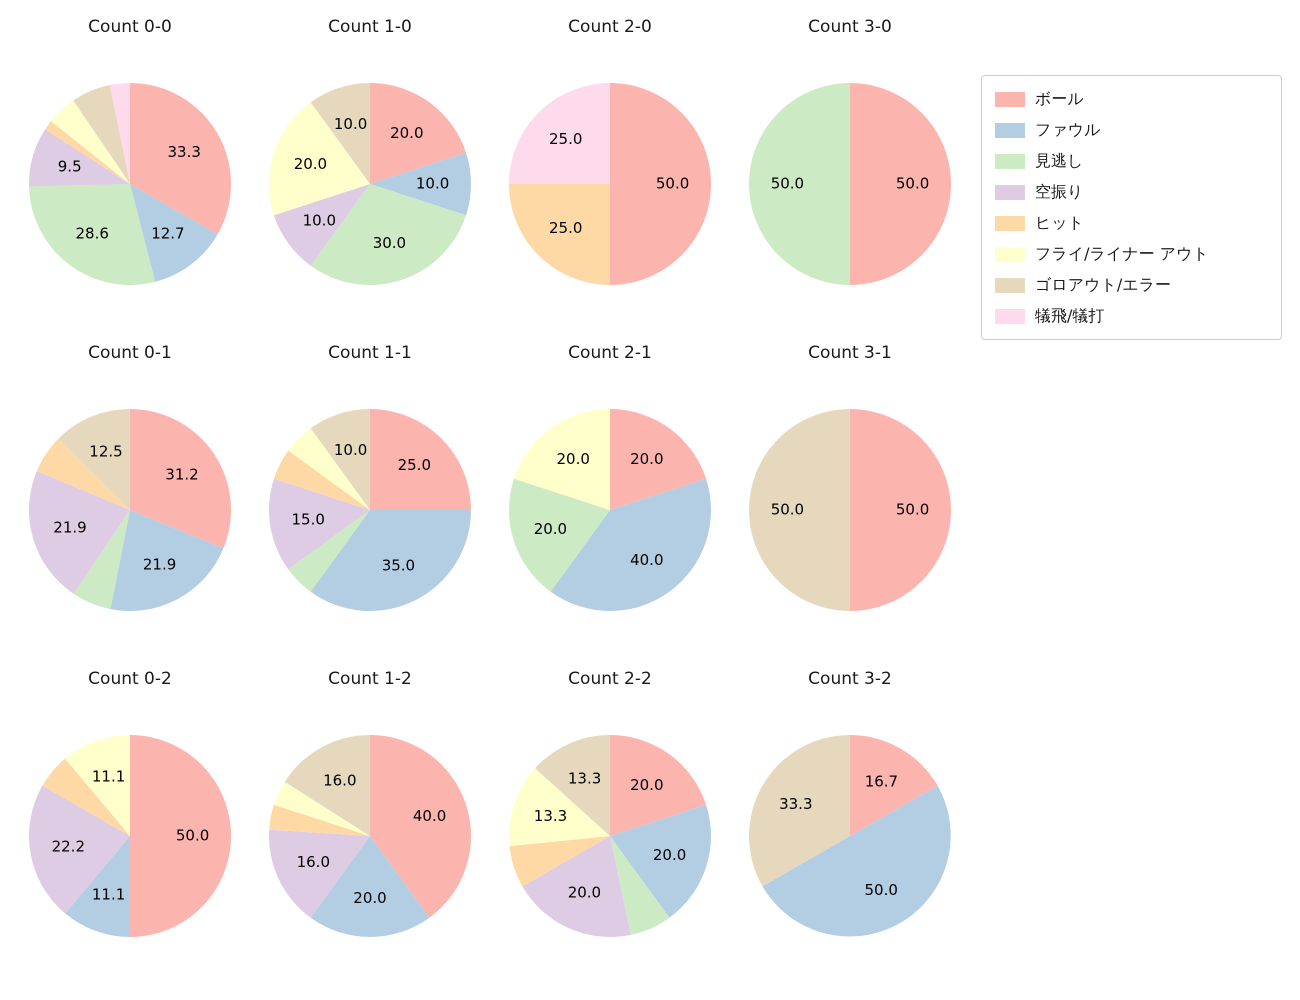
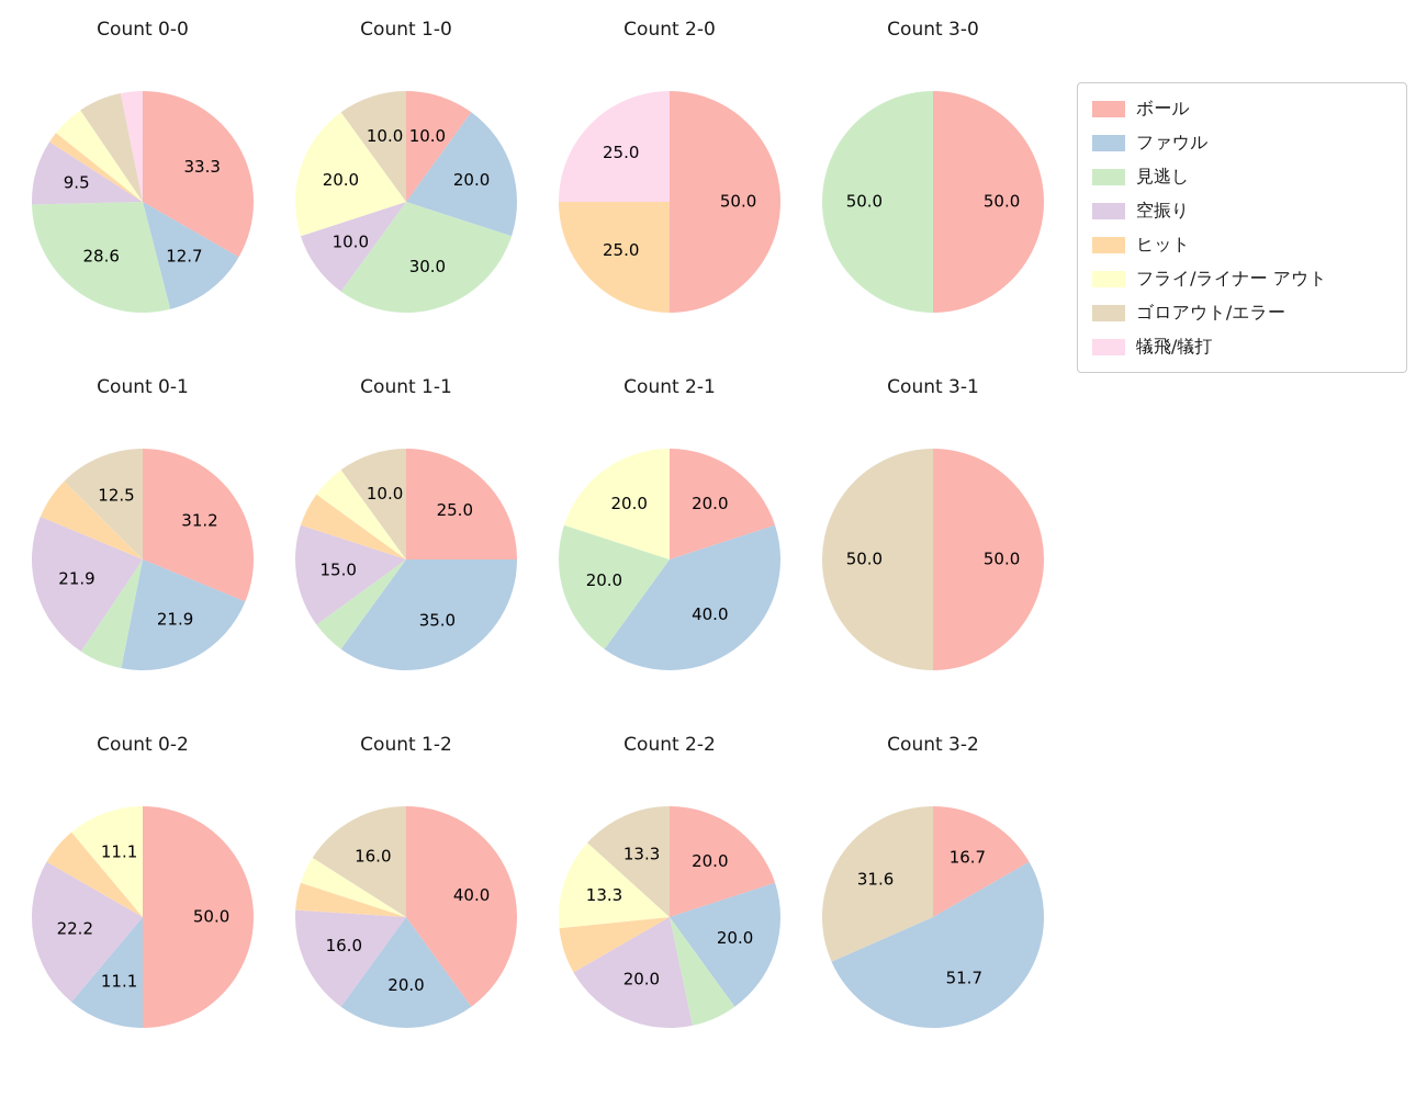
Count 1-0/ボール: 20.0 -> 10.0
Count 1-0/ファウル: 10.0 -> 20.0
Count 3-2/ファウル: 50.0 -> 51.7
Count 3-2/ゴロアウト/エラー: 33.3 -> 31.6
